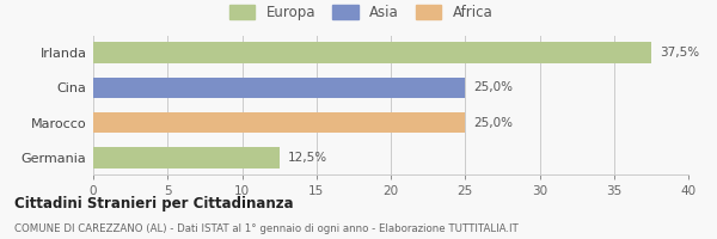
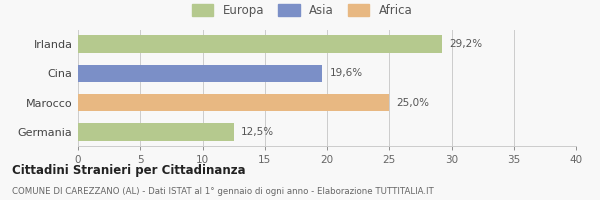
Irlanda: 37,5% -> 29,2%
Cina: 25,0% -> 19,6%
